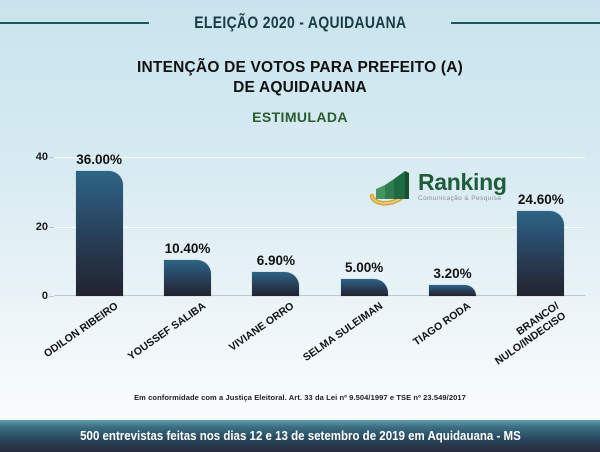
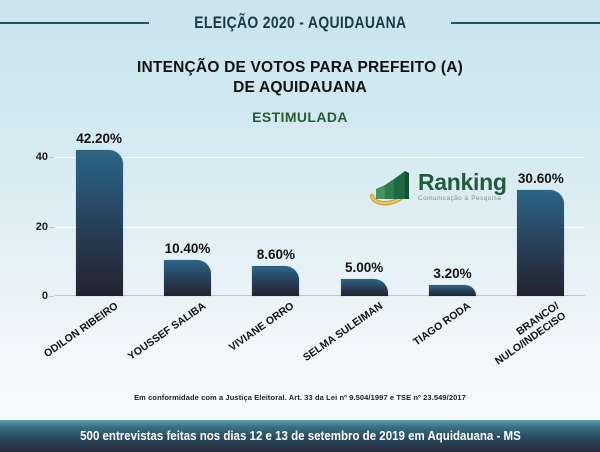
ODILON RIBEIRO: 36.00% -> 42.20%
VIVIANE ORRO: 6.90% -> 8.60%
BRANCO/ NULO/INDECISO: 24.60% -> 30.60%
